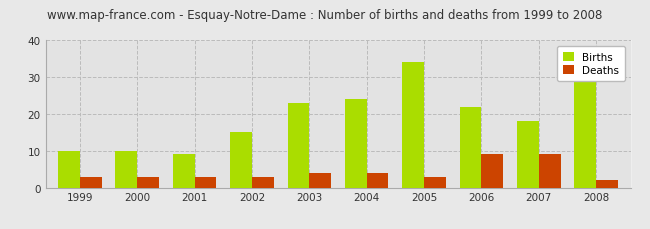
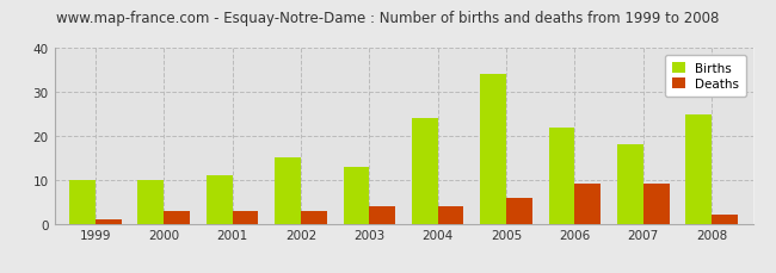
Deaths/1999: 3 -> 1
Births/2001: 9 -> 11
Births/2003: 23 -> 13
Deaths/2005: 3 -> 6
Births/2008: 29 -> 25
